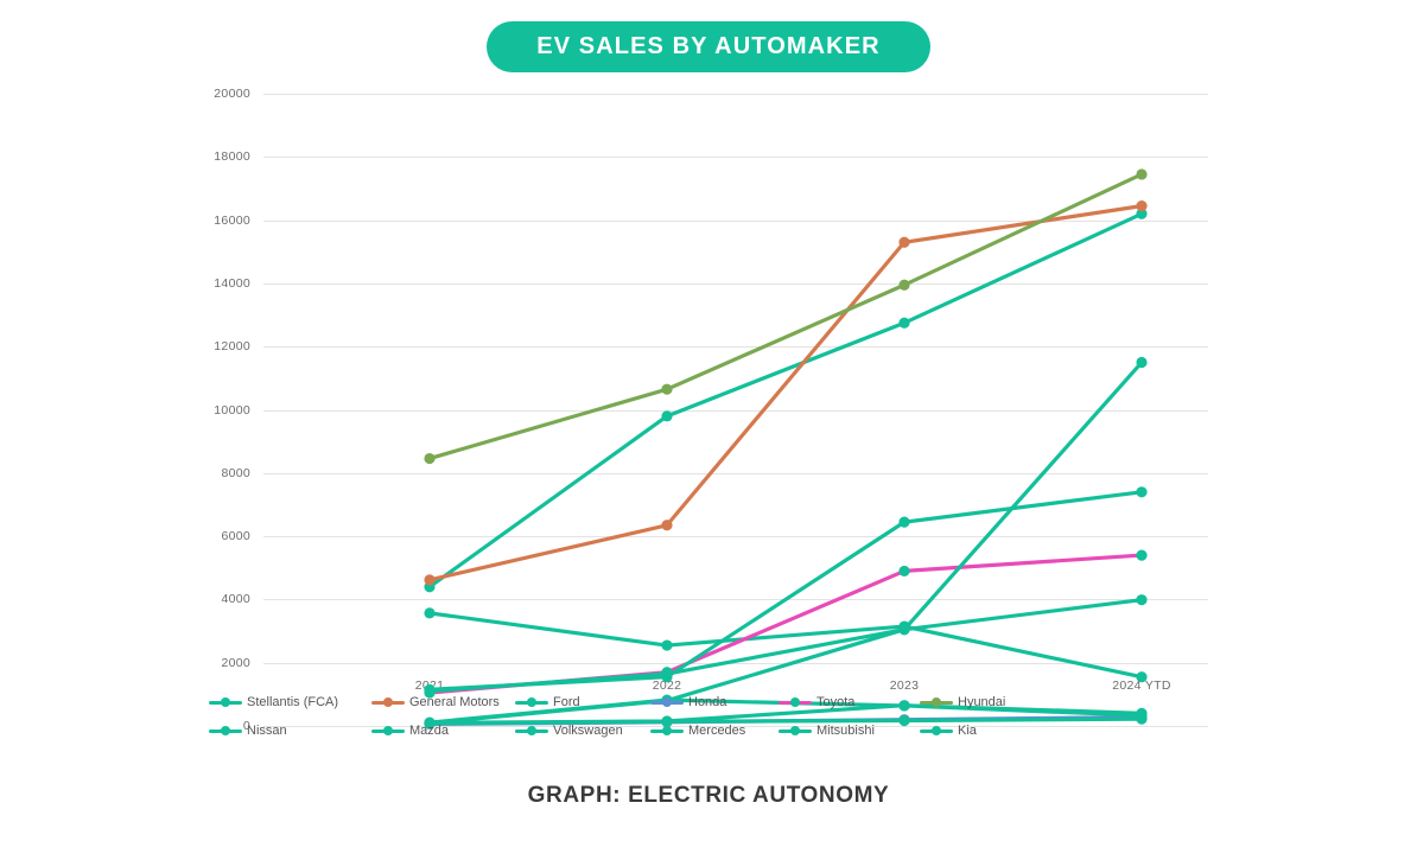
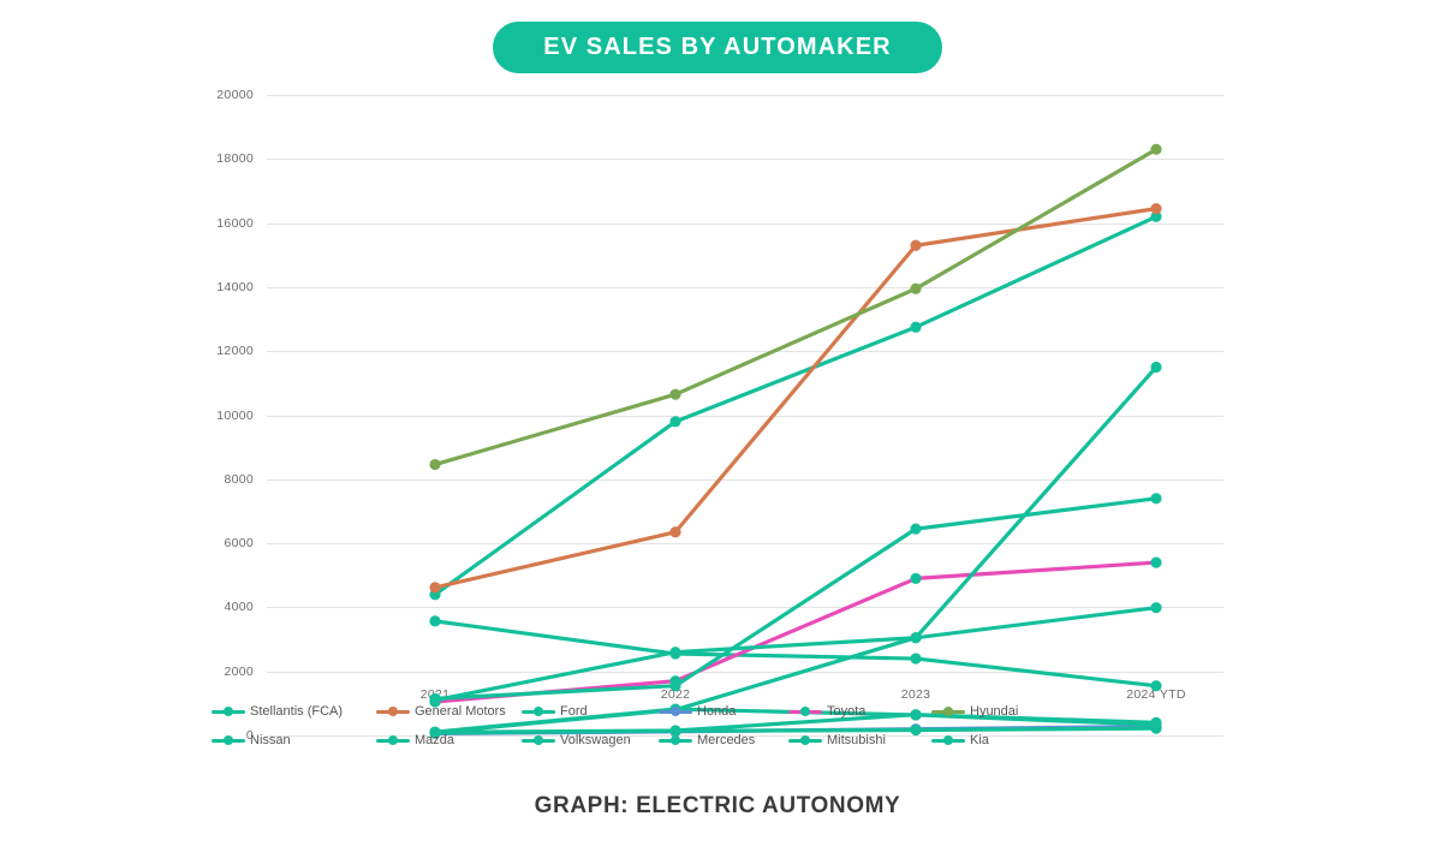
Volkswagen/2022: 1600 -> 2600
Ford/2023: 3200 -> 2400
Hyundai/2024 YTD: 17400 -> 18300
